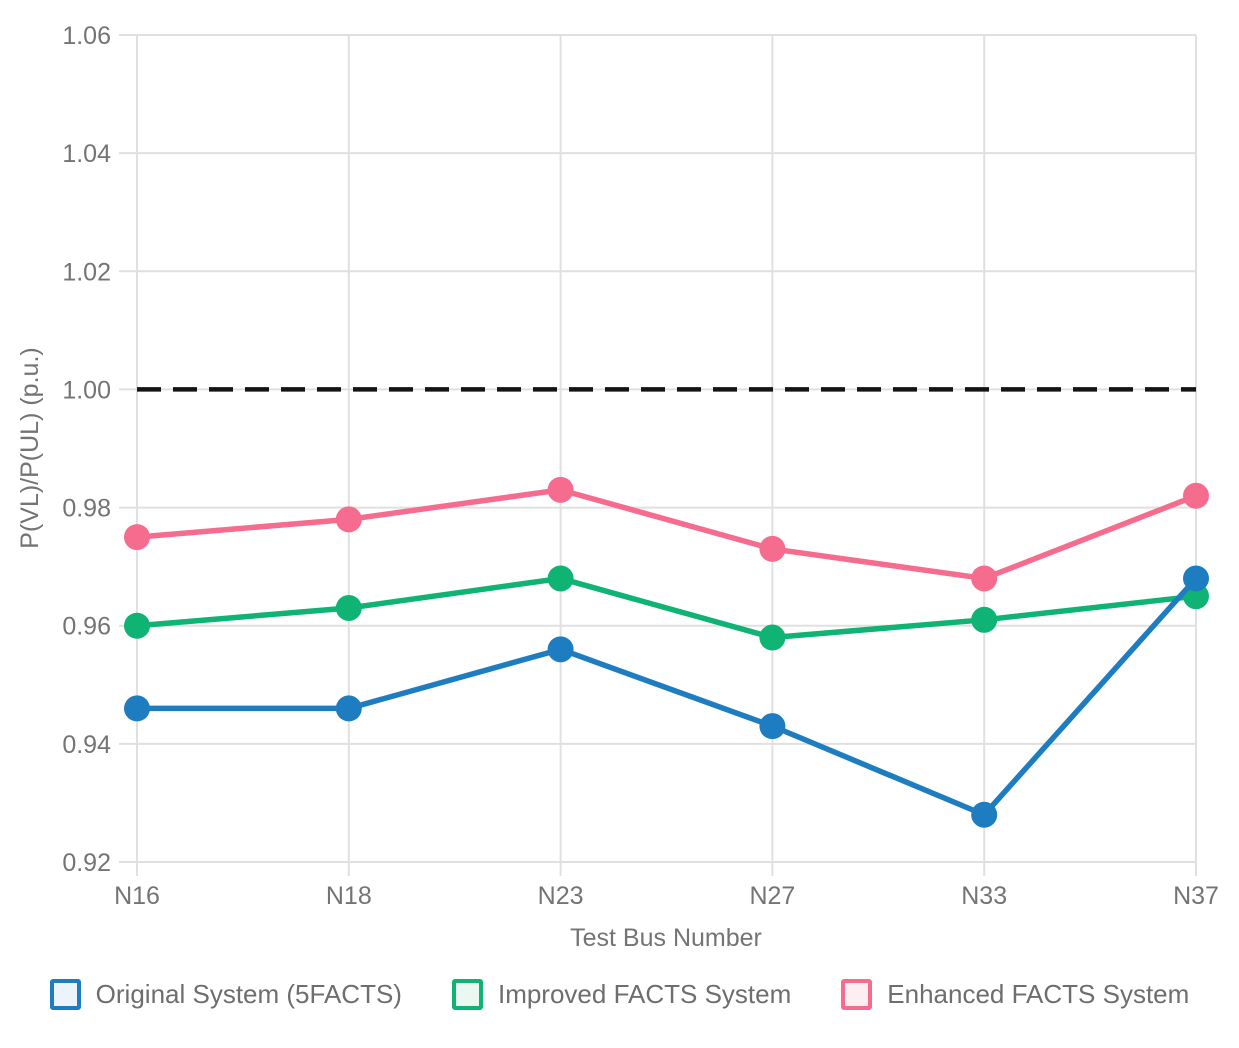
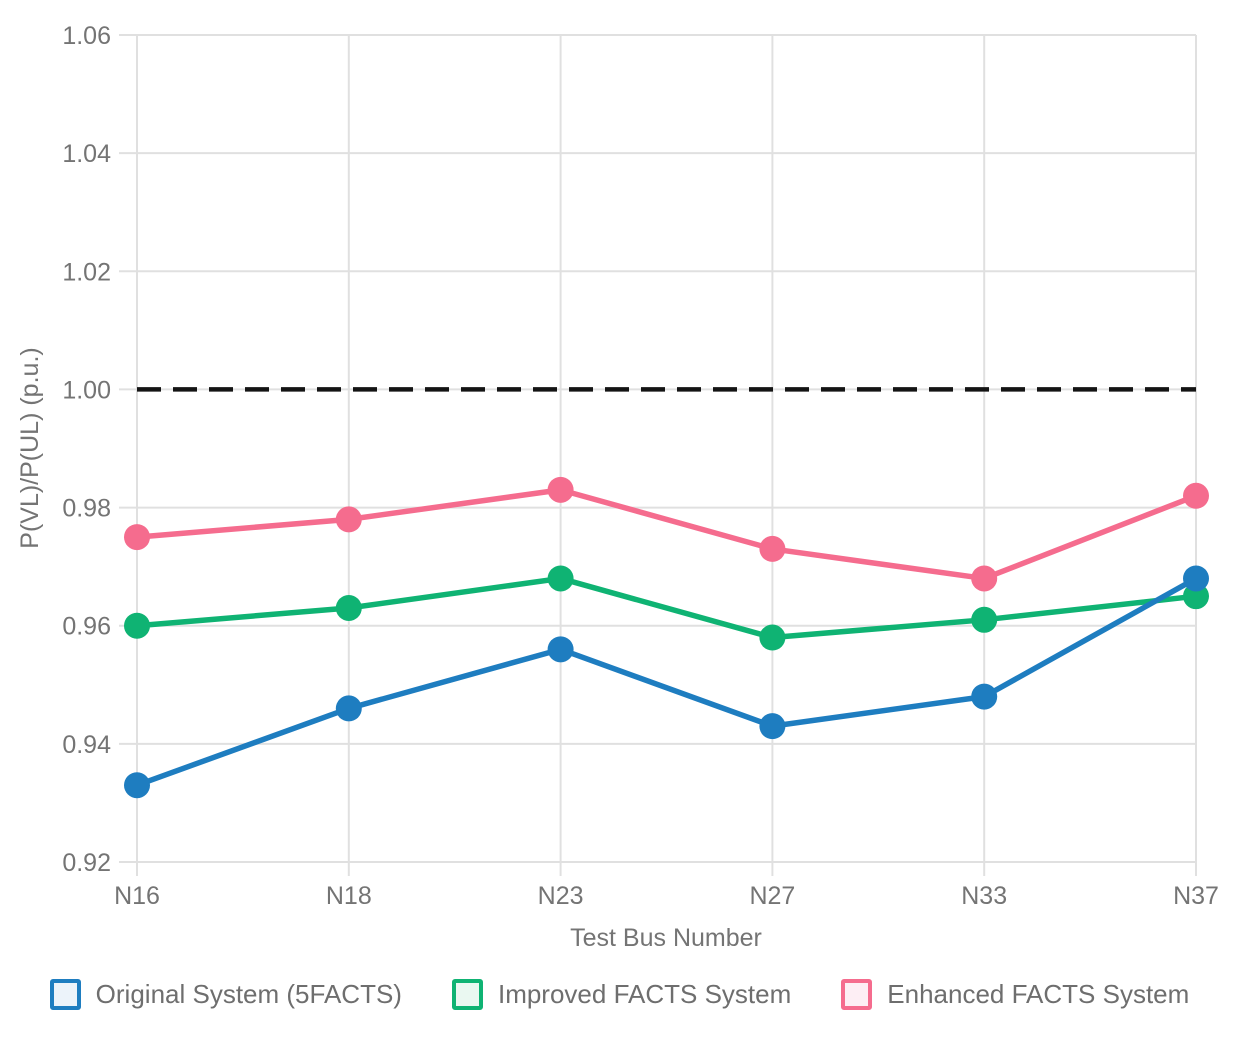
Original System (5FACTS)/N16: 0.946 -> 0.933
Original System (5FACTS)/N33: 0.928 -> 0.948
